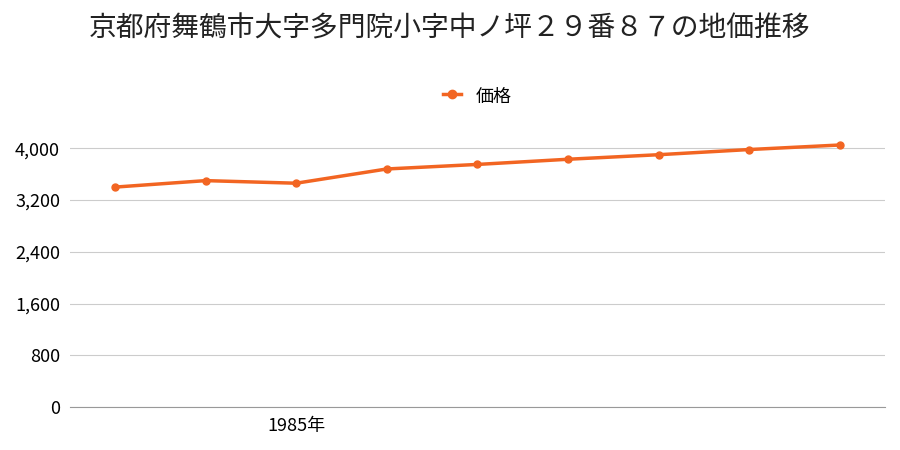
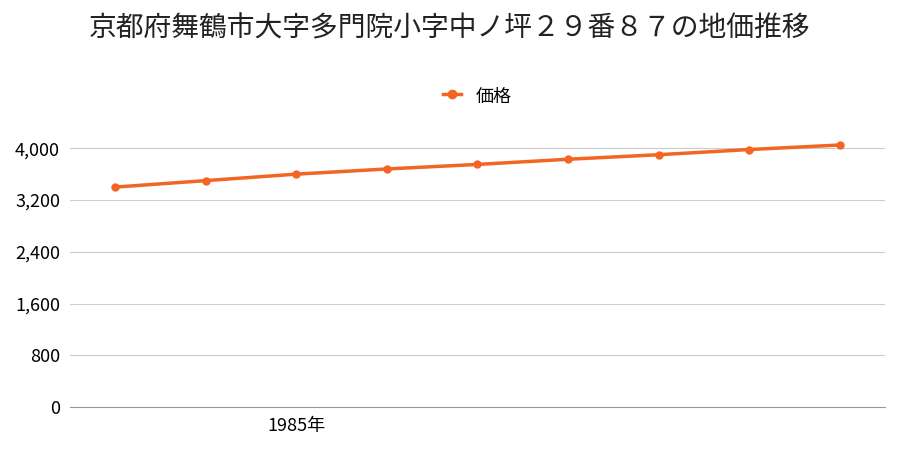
1985年: 3,460 -> 3,600
